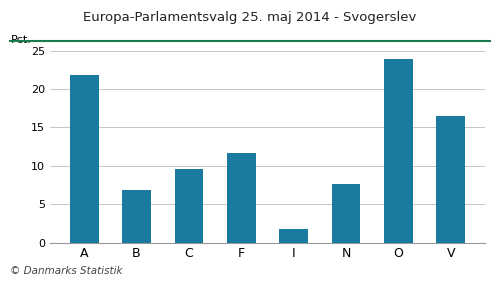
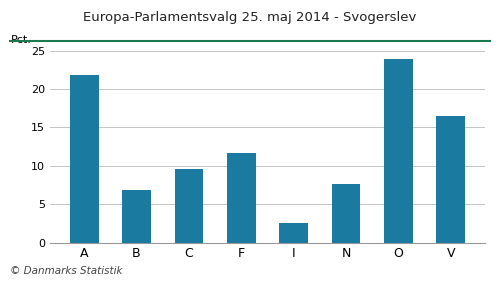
I: 1.8 -> 2.6
